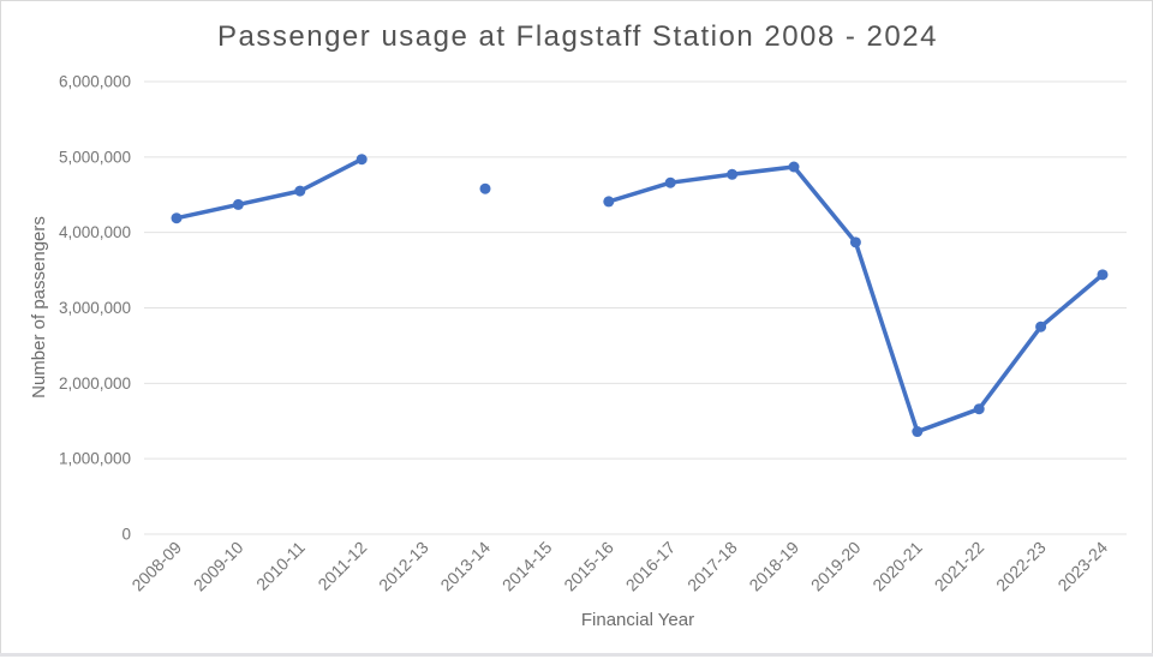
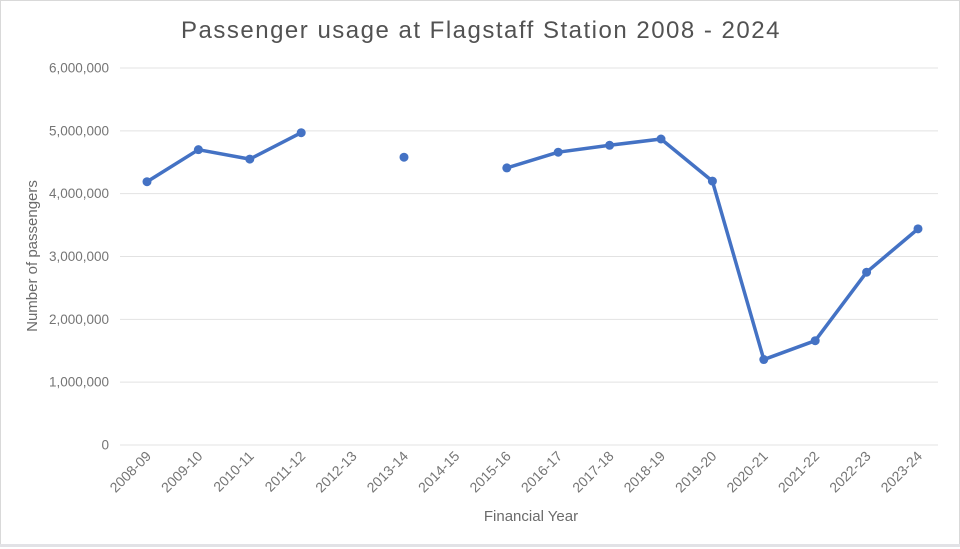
2009-10: 4400000 -> 4700000
2019-20: 3900000 -> 4200000
